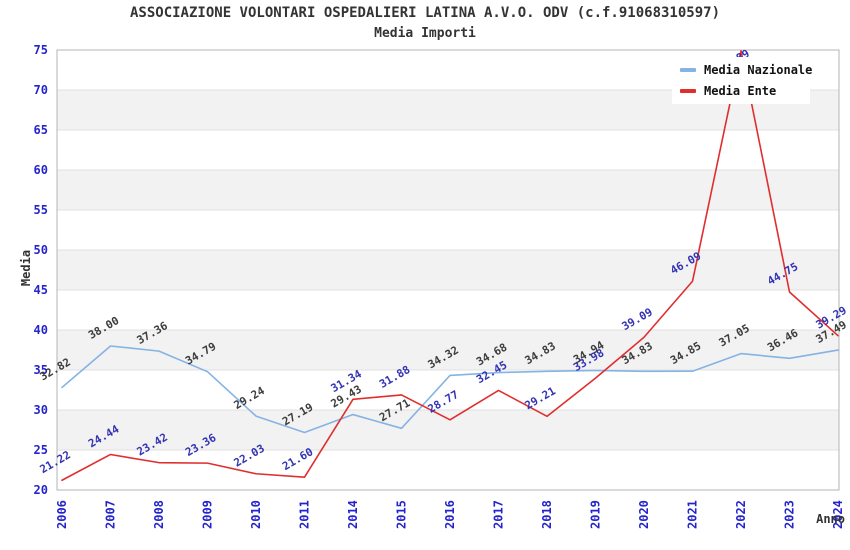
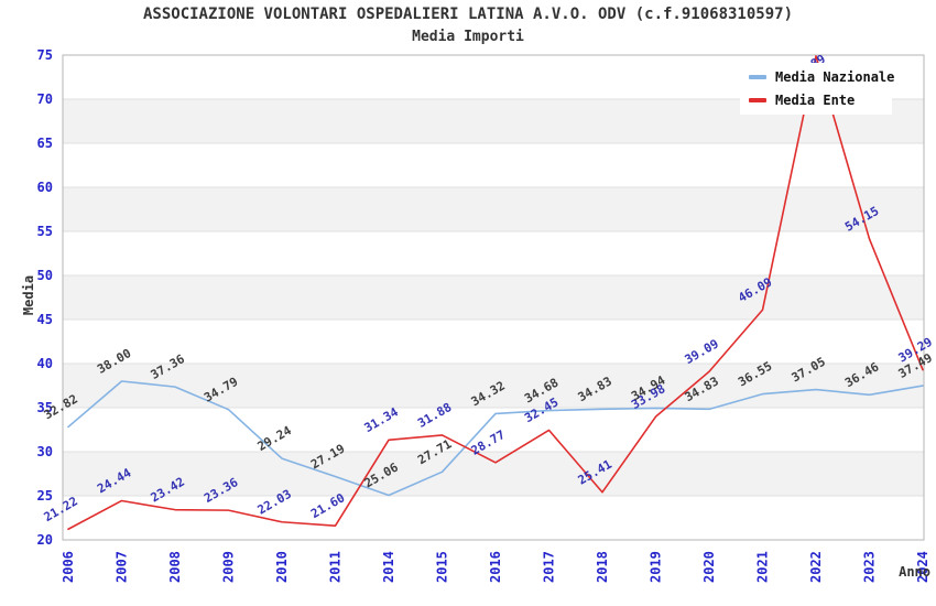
Media Nazionale/2014: 29.43 -> 25.06
Media Ente/2018: 29.21 -> 25.41
Media Nazionale/2021: 34.85 -> 36.55
Media Ente/2023: 44.75 -> 54.15
